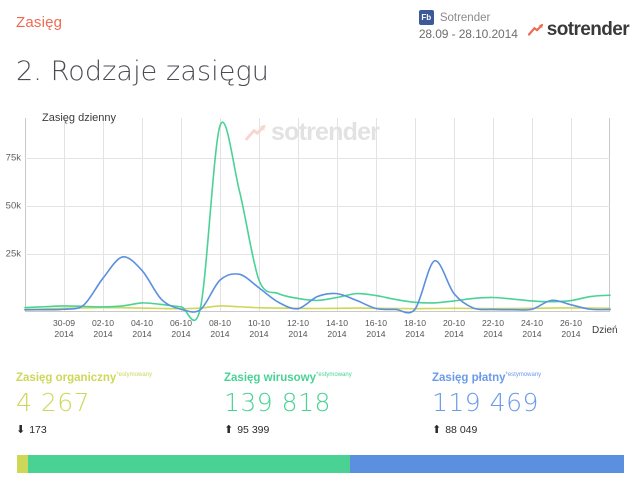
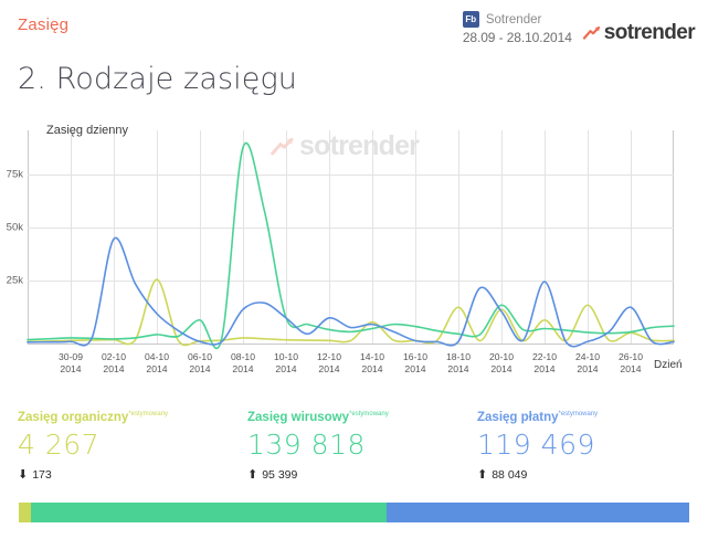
Zasięg płatny/02-10 2014: 17k -> 49k
Zasięg organiczny/04-10 2014: 2k -> 30k
Zasięg płatny/04-10 2014: 21k -> 14k
Zasięg wirusowy/06-10 2014: 2k -> 11k
Zasięg wirusowy/08-10 2014: 96k -> 92k
Zasięg wirusowy/10-10 2014: 16k -> 12k
Zasięg płatny/12-10 2014: 1k -> 12k
Zasięg organiczny/14-10 2014: 1k -> 10k
Zasięg organiczny/18-10 2014: 1k -> 17k
Zasięg organiczny/20-10 2014: 1k -> 16k
Zasięg wirusowy/20-10 2014: 5k -> 18k
Zasięg płatny/20-10 2014: 9k -> 15k
Zasięg organiczny/22-10 2014: 1k -> 11k
Zasięg płatny/22-10 2014: 1k -> 29k
Zasięg organiczny/24-10 2014: 1k -> 18k
Zasięg organiczny/26-10 2014: 2k -> 5k
Zasięg płatny/26-10 2014: 3k -> 17k
